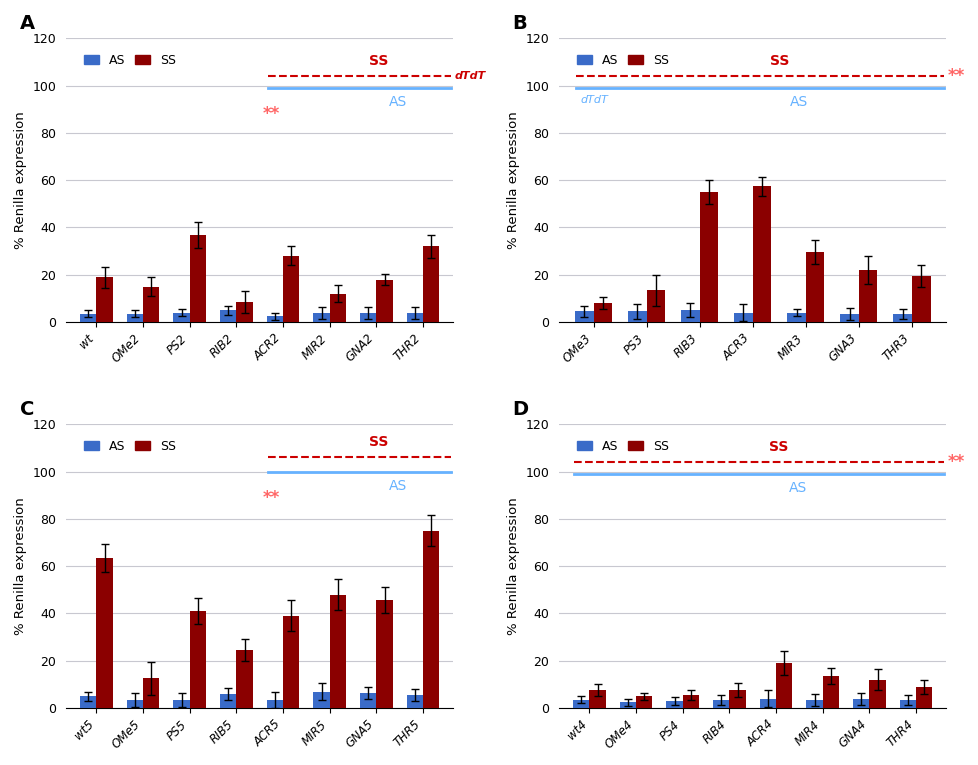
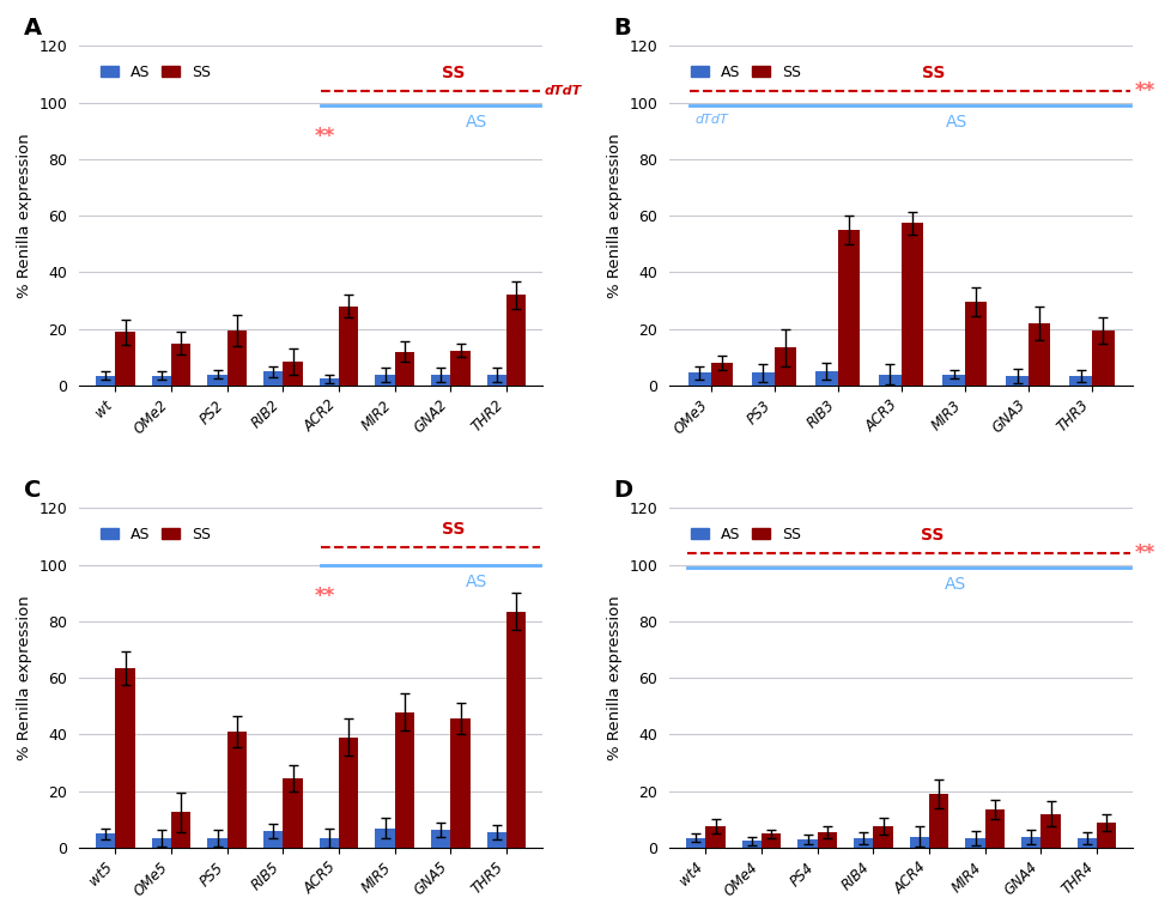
SS/PS2: 37.0 -> 19.5
SS/GNA2: 18.0 -> 12.5
SS/THR5: 75.0 -> 83.5
